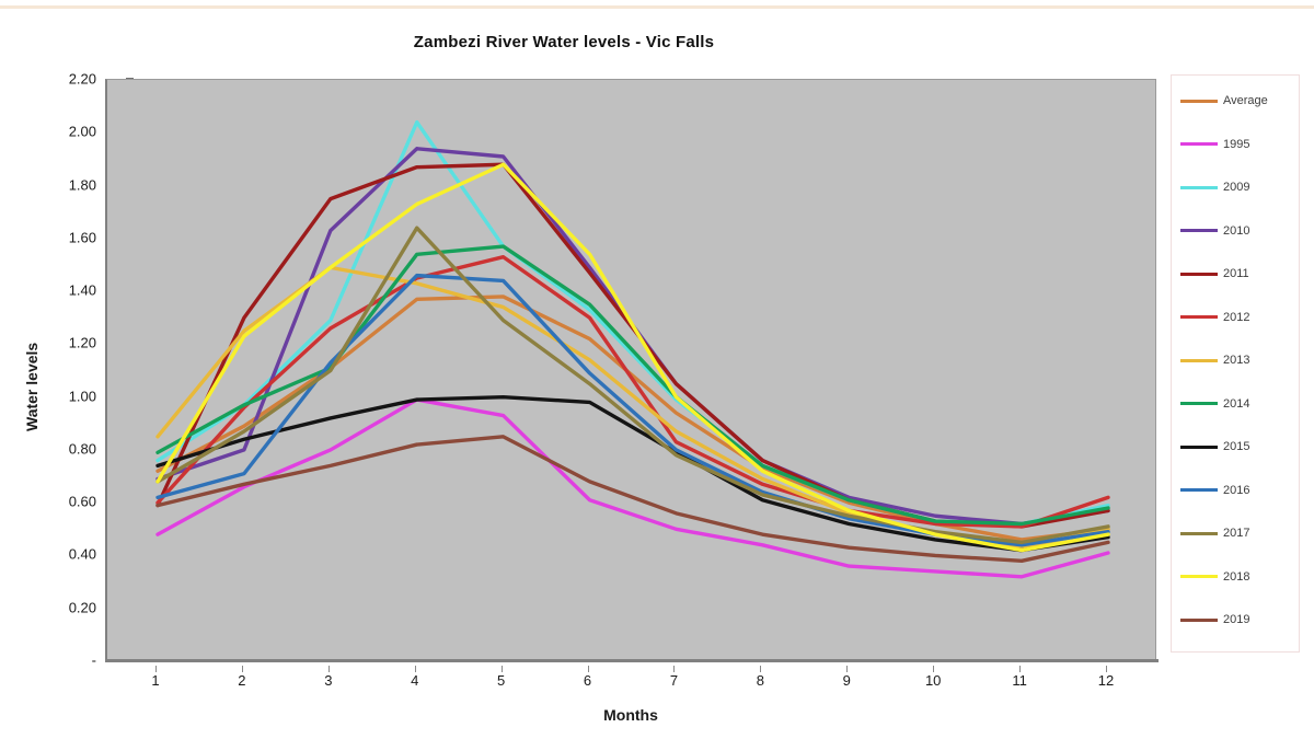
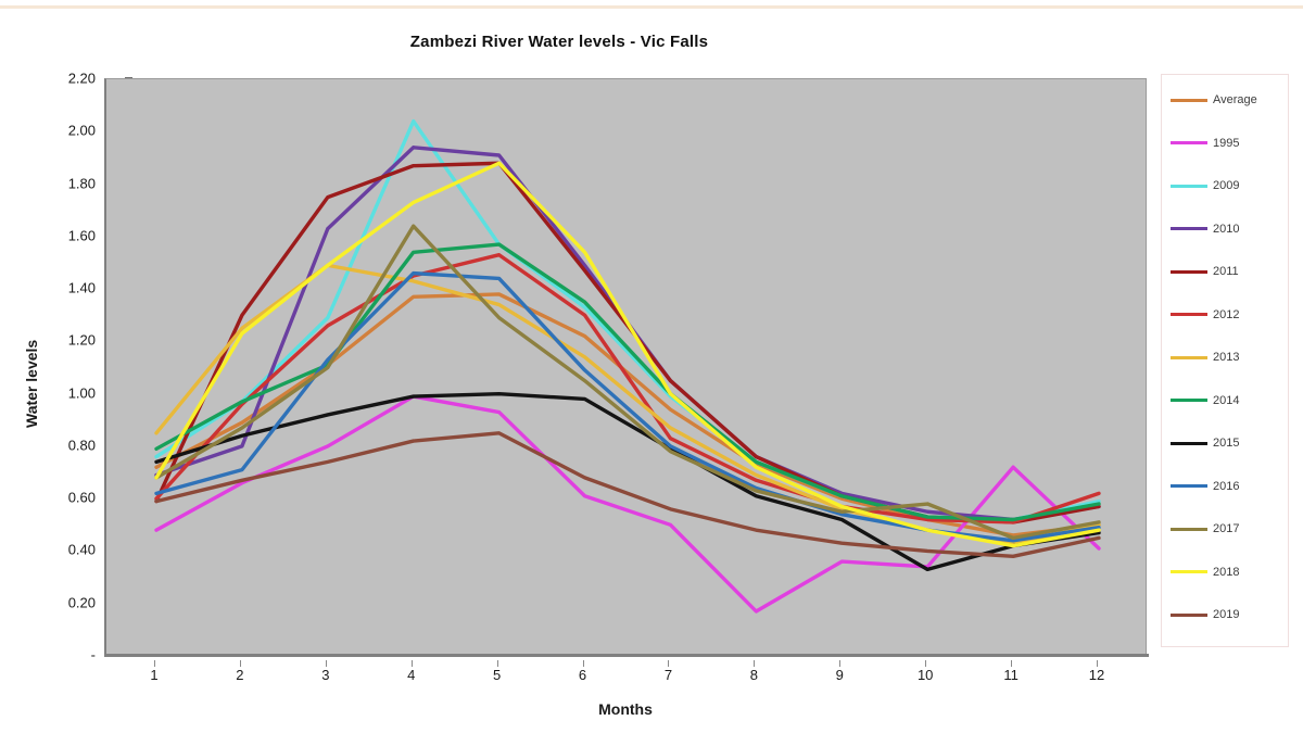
1995/8: 0.44 -> 0.17
2015/10: 0.46 -> 0.33
2017/10: 0.49 -> 0.58
1995/11: 0.32 -> 0.72
